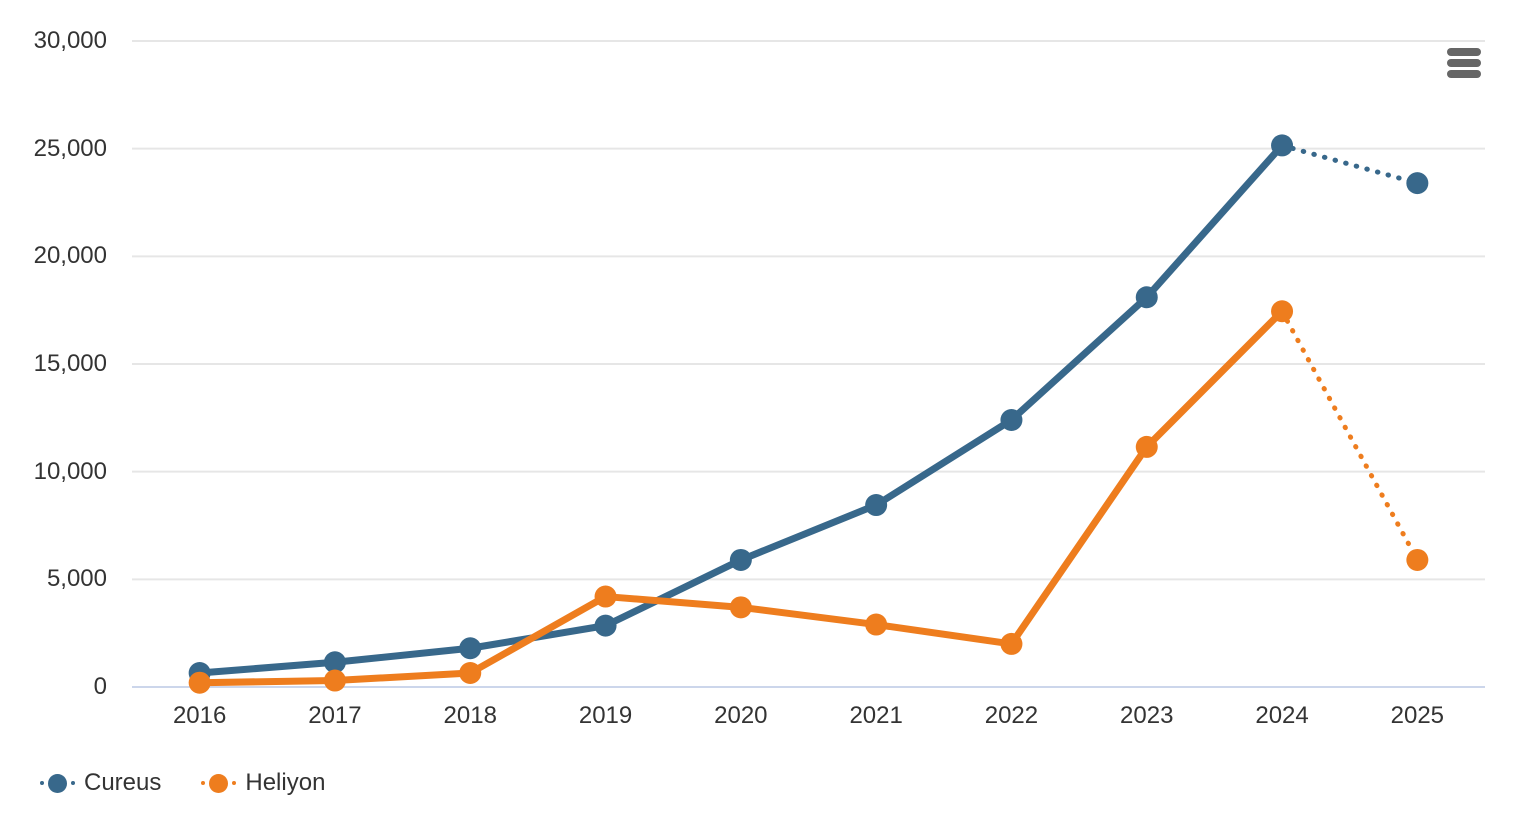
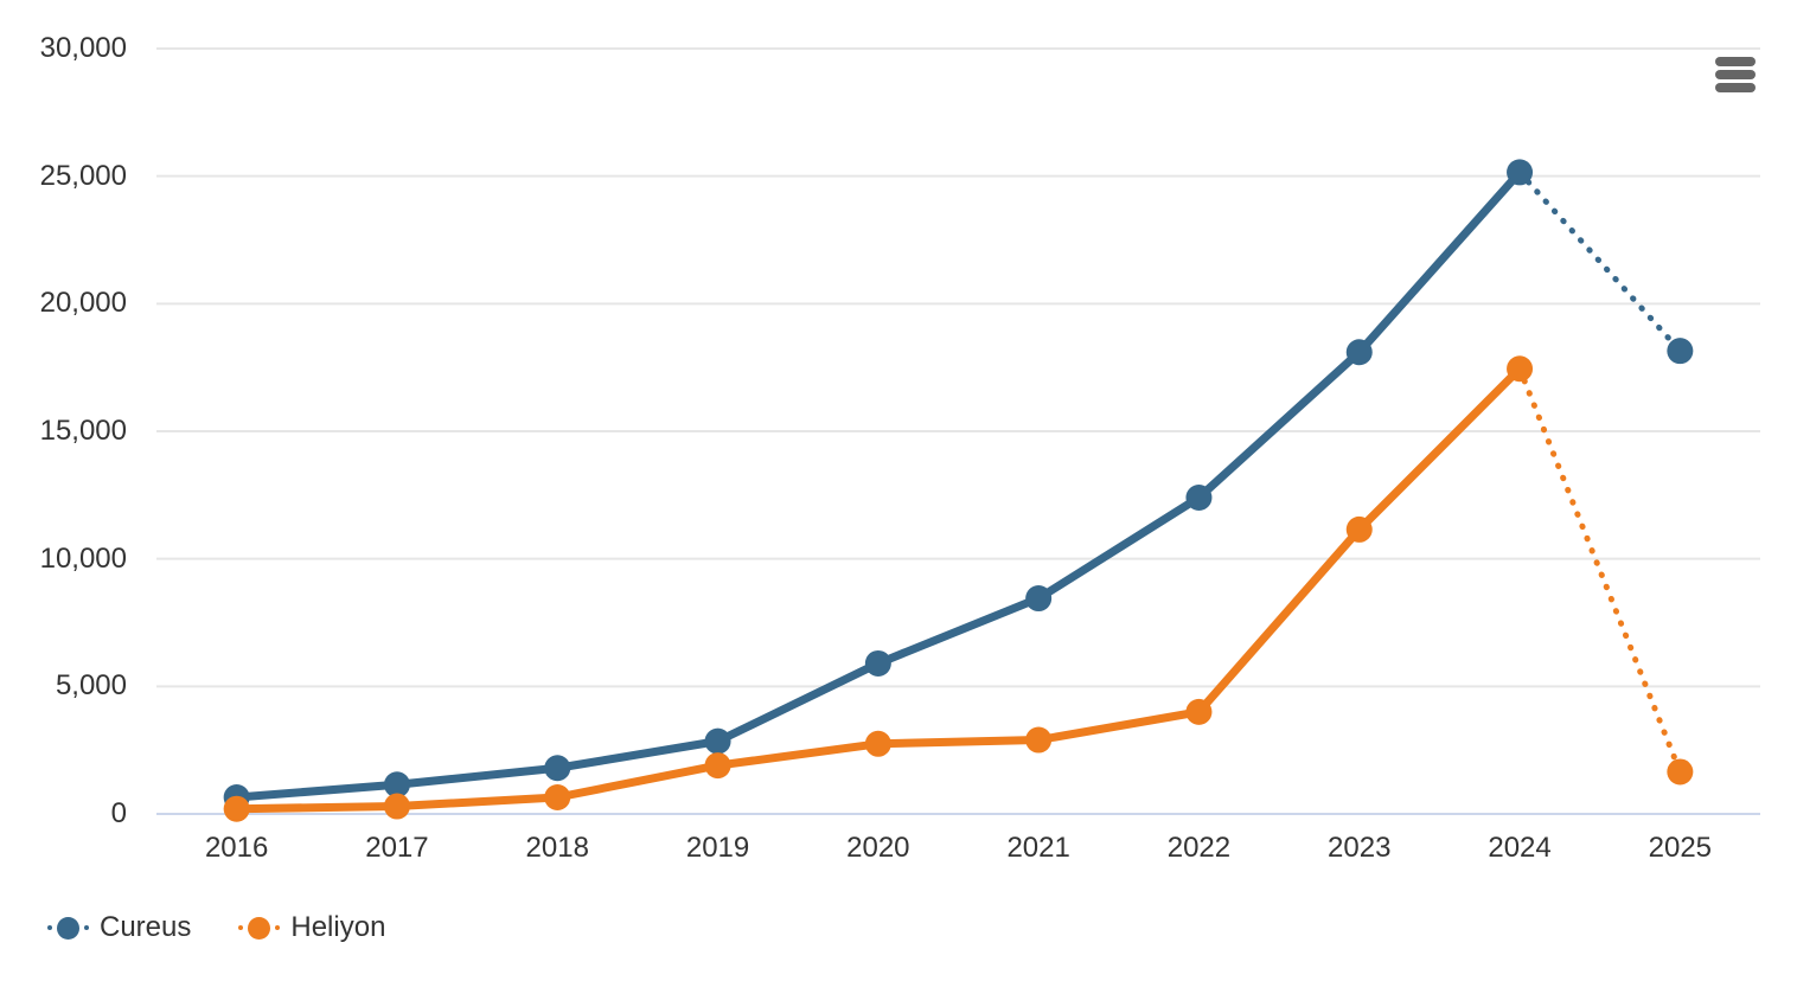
Heliyon/2019: 4200 -> 1900
Heliyon/2020: 3700 -> 2800
Heliyon/2022: 2000 -> 4000
Cureus/2025: 23400 -> 18200
Heliyon/2025: 5900 -> 1600
